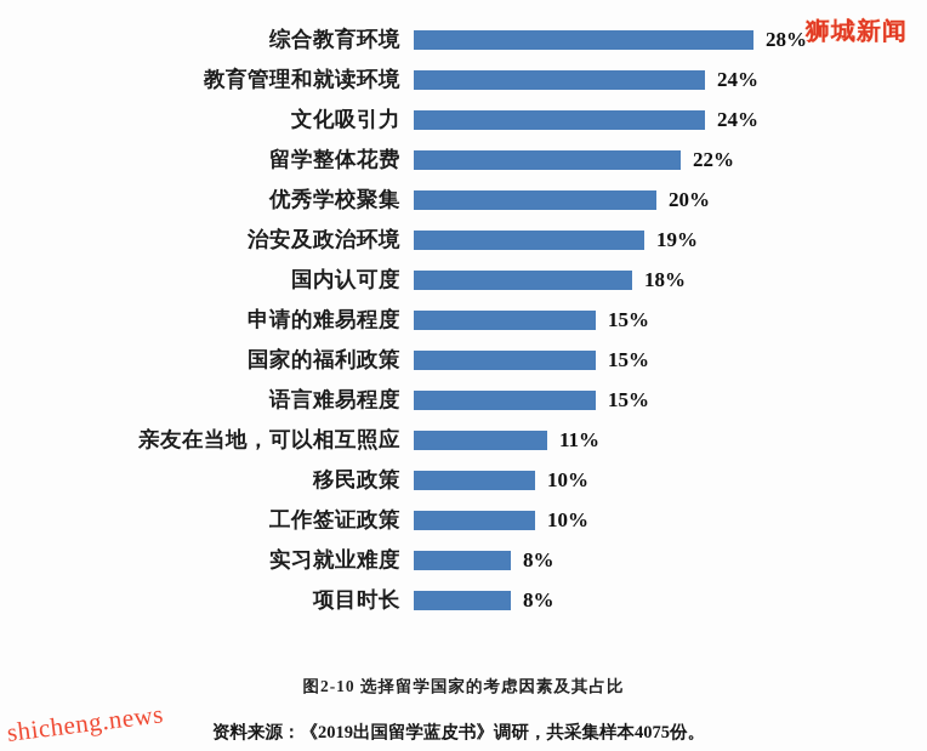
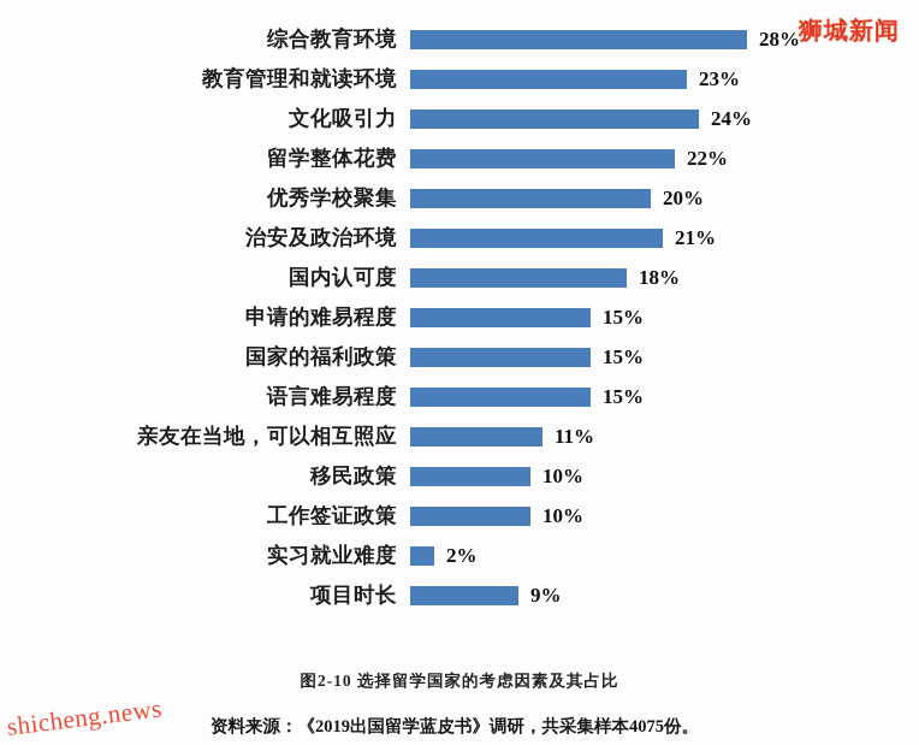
教育管理和就读环境: 24% -> 23%
治安及政治环境: 19% -> 21%
实习就业难度: 8% -> 2%
项目时长: 8% -> 9%
